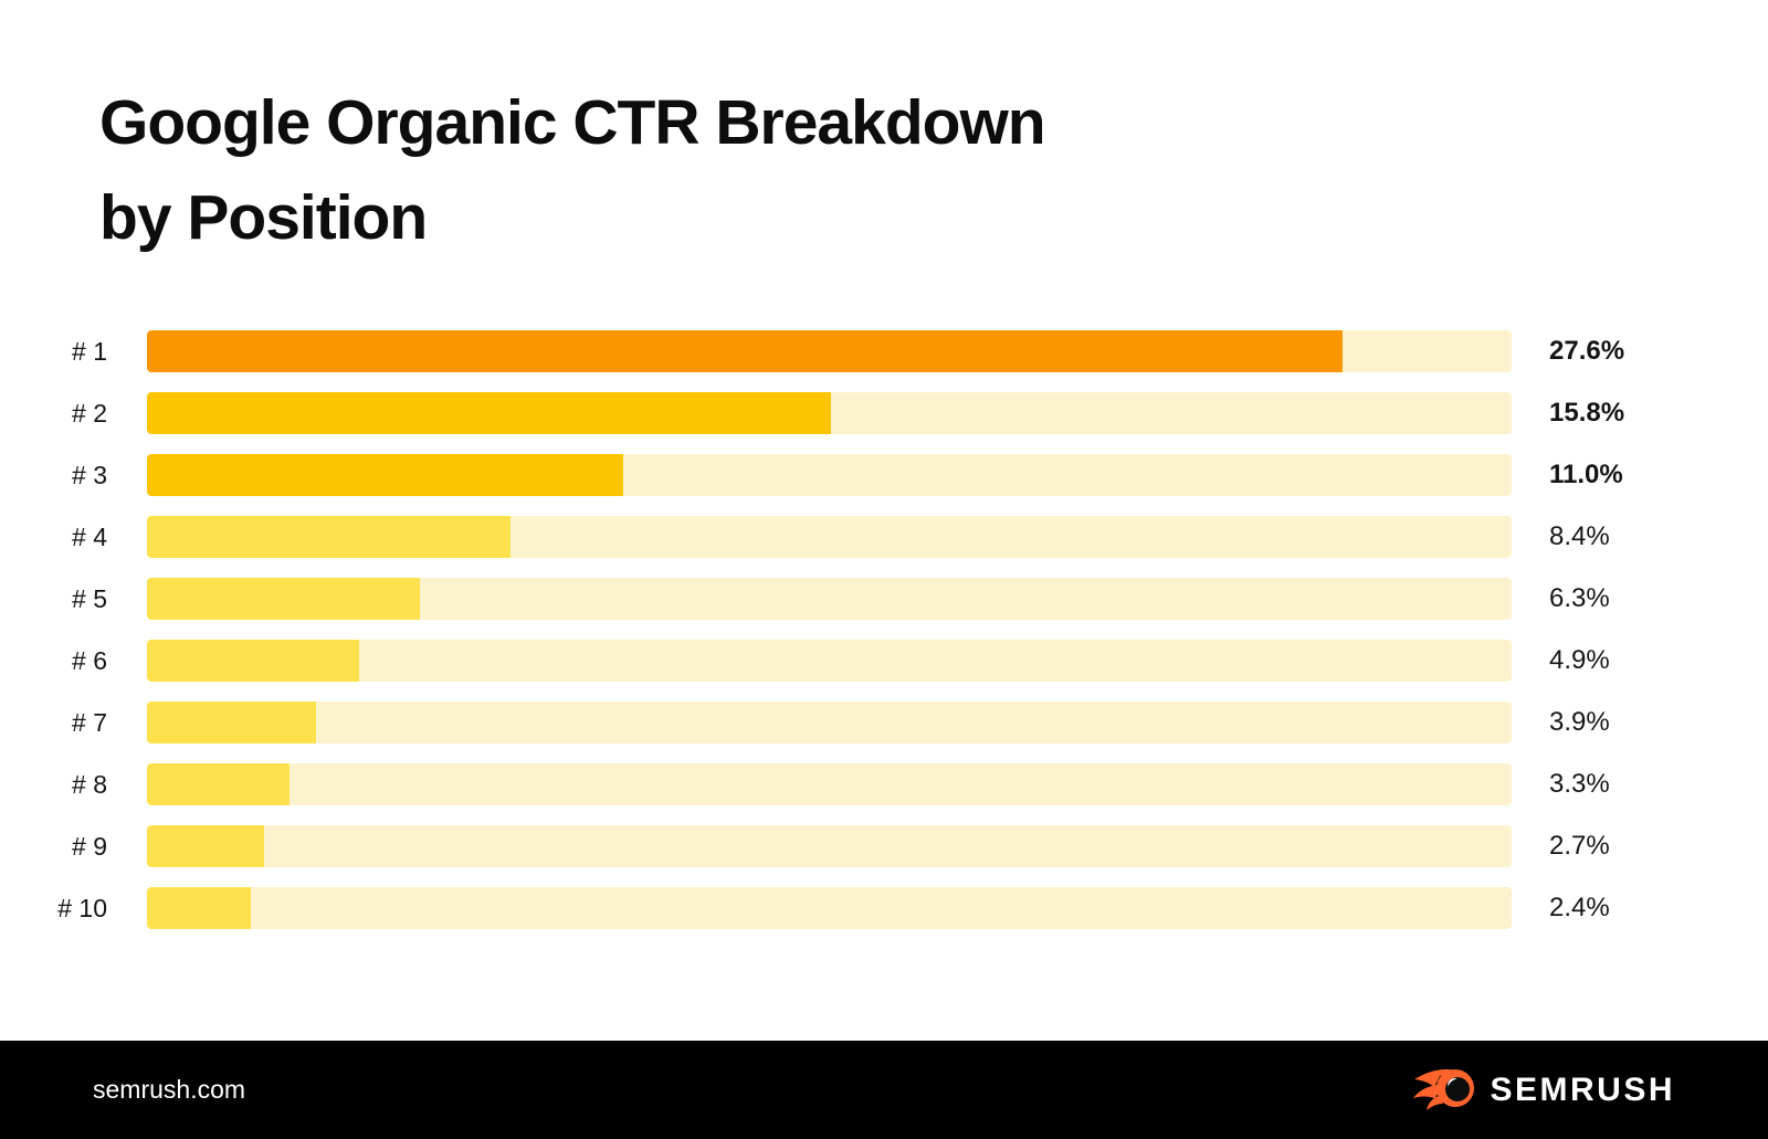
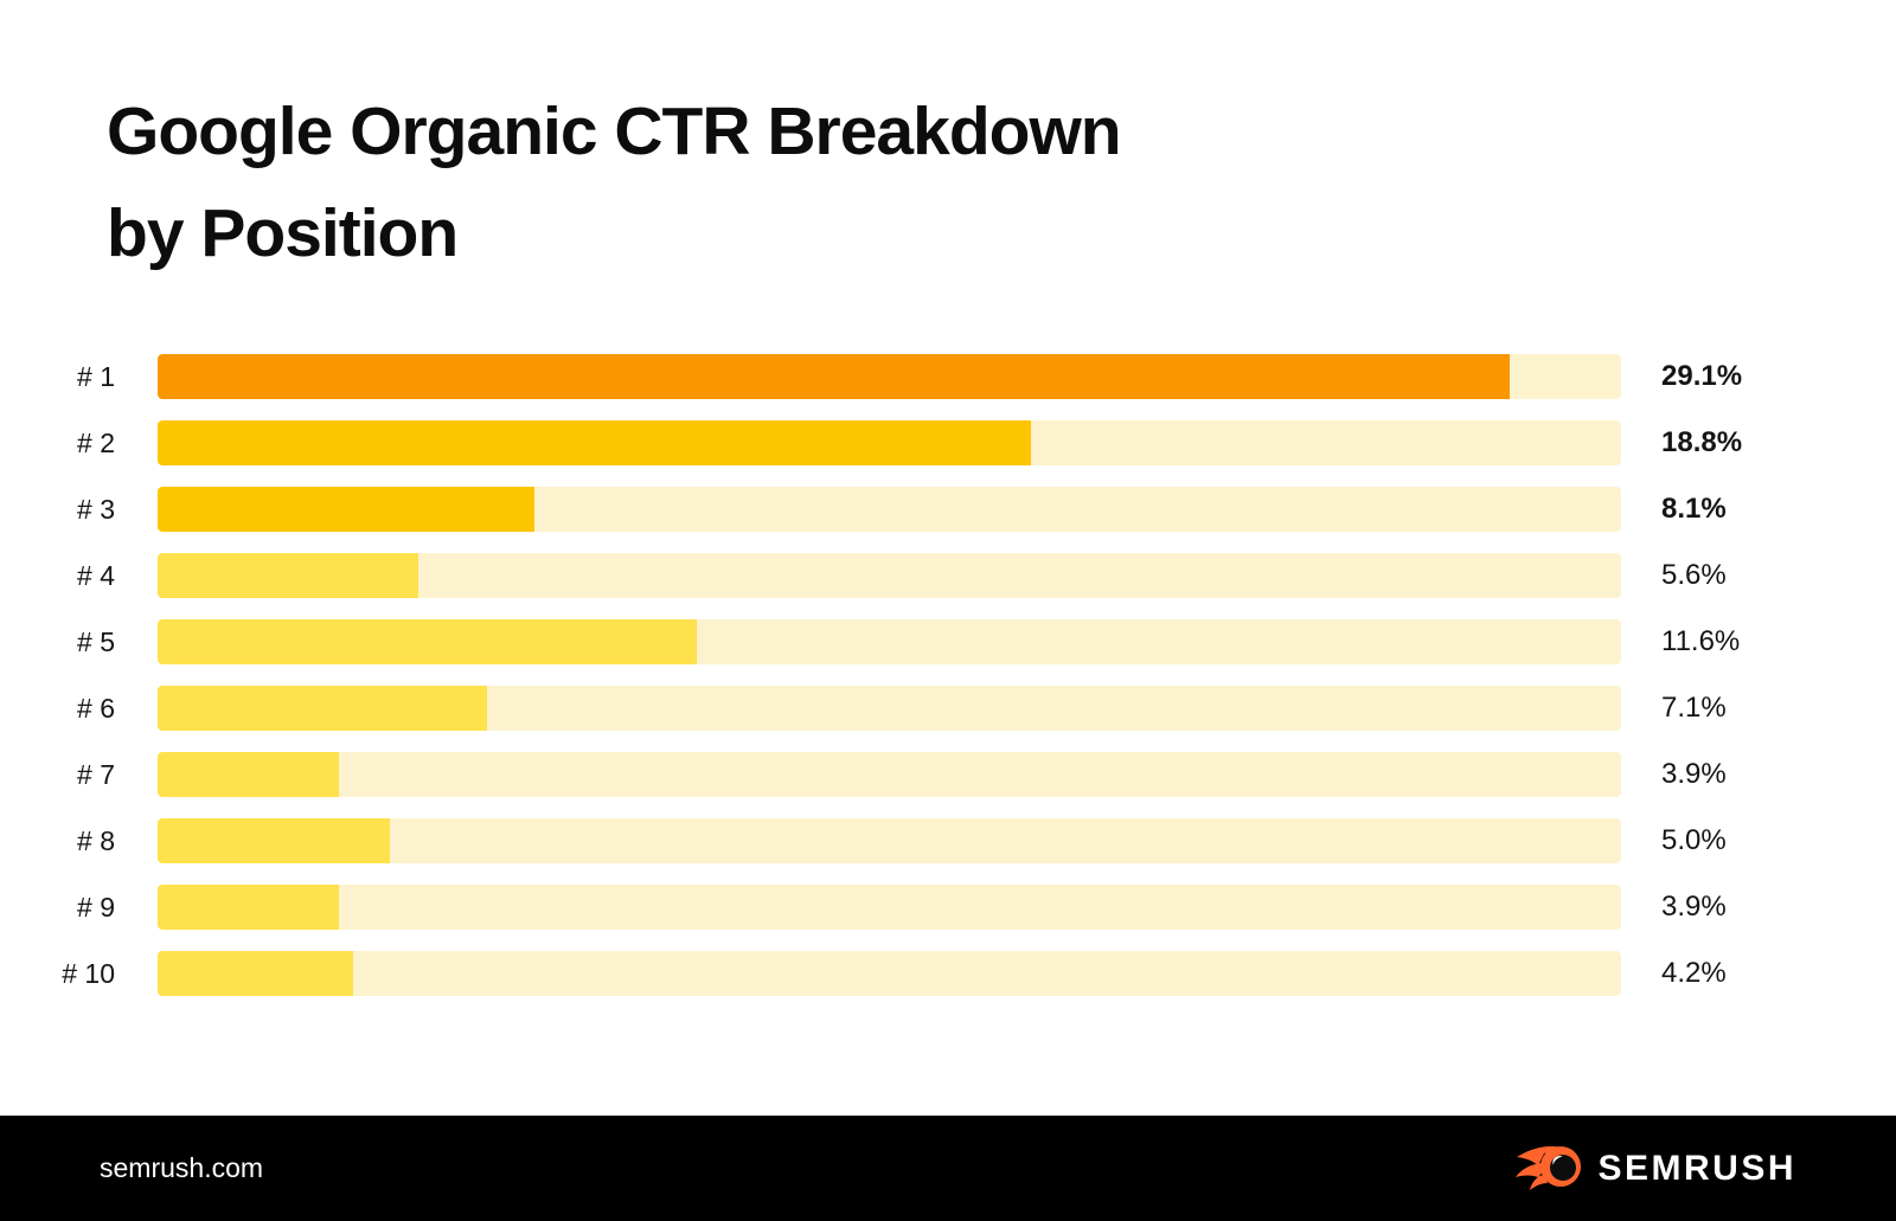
# 1: 27.6% -> 29.1%
# 2: 15.8% -> 18.8%
# 3: 11.0% -> 8.1%
# 4: 8.4% -> 5.6%
# 5: 6.3% -> 11.6%
# 6: 4.9% -> 7.1%
# 8: 3.3% -> 5.0%
# 9: 2.7% -> 3.9%
# 10: 2.4% -> 4.2%
